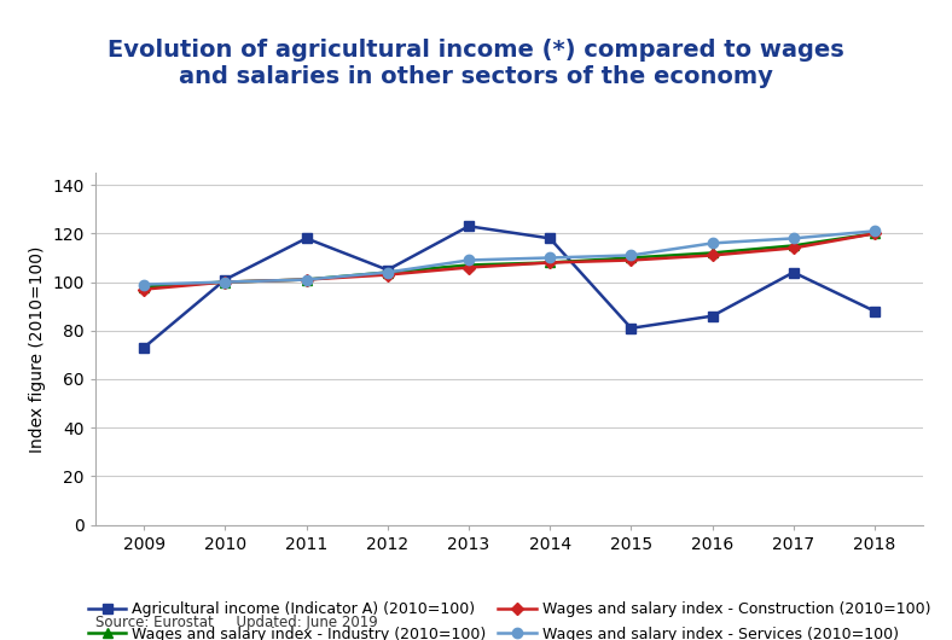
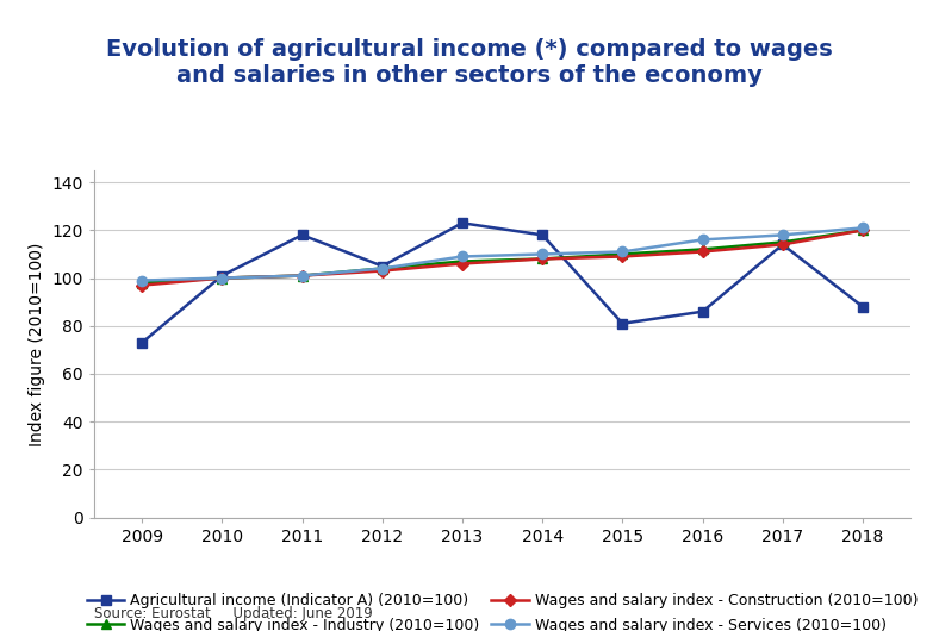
Agricultural income (Indicator A) (2010=100)/2017: 104 -> 114
